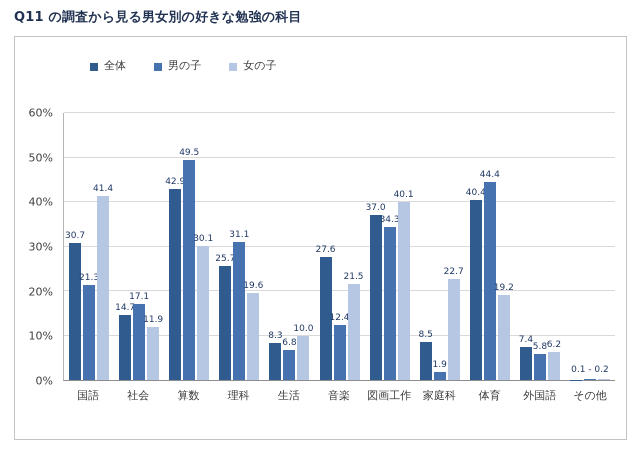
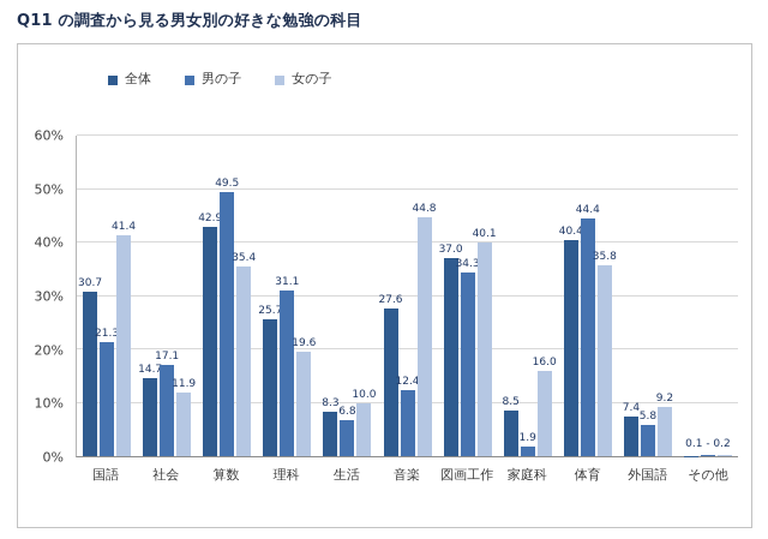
女の子/算数: 30.1 -> 35.4
女の子/音楽: 21.5 -> 44.8
女の子/家庭科: 22.7 -> 16.0
女の子/体育: 19.2 -> 35.8
女の子/外国語: 6.2 -> 9.2
